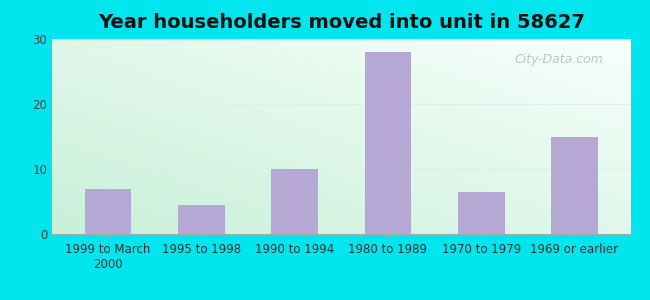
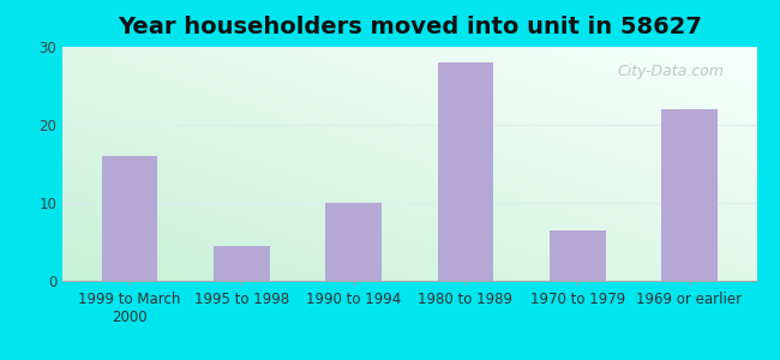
1999 to March 2000: 7.0 -> 16.0
1969 or earlier: 15.0 -> 22.0
